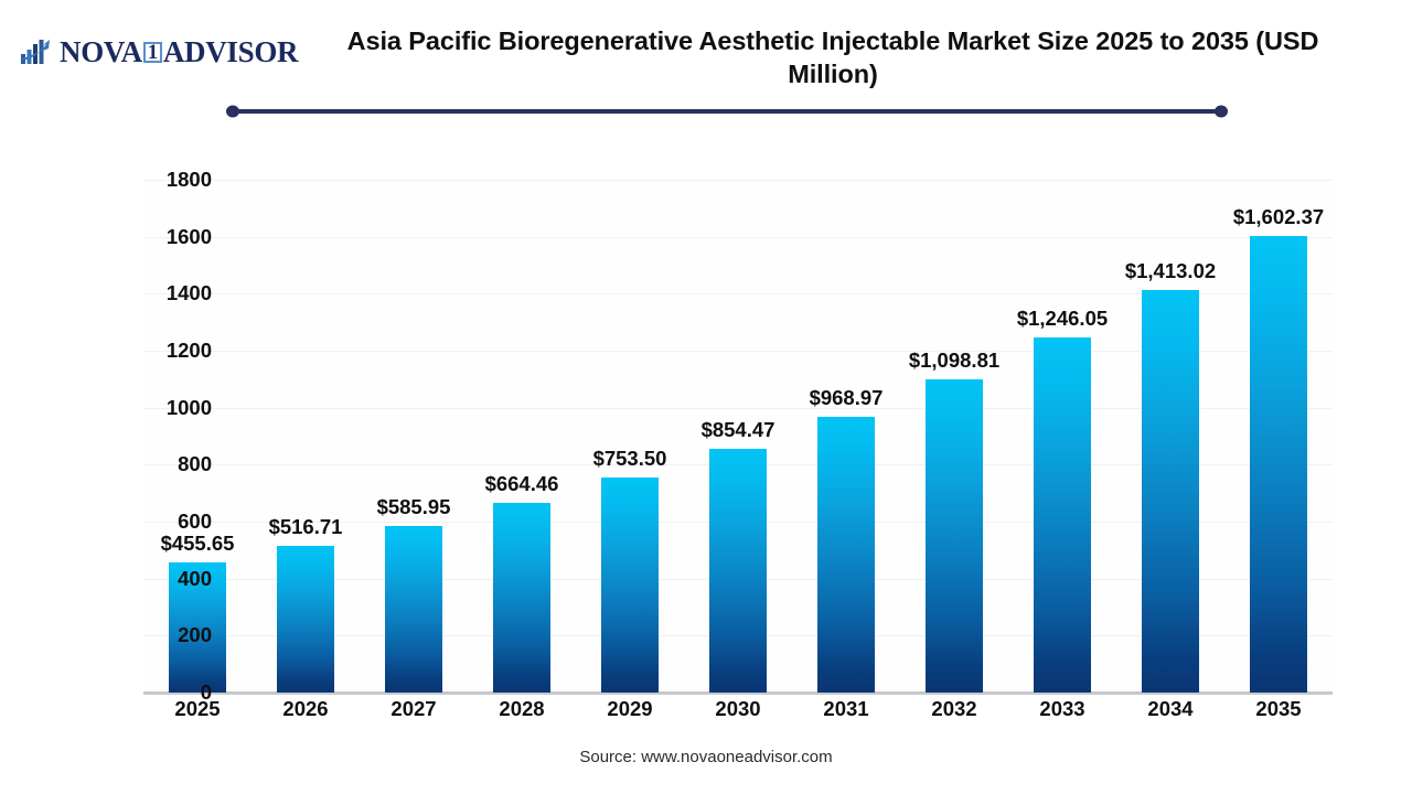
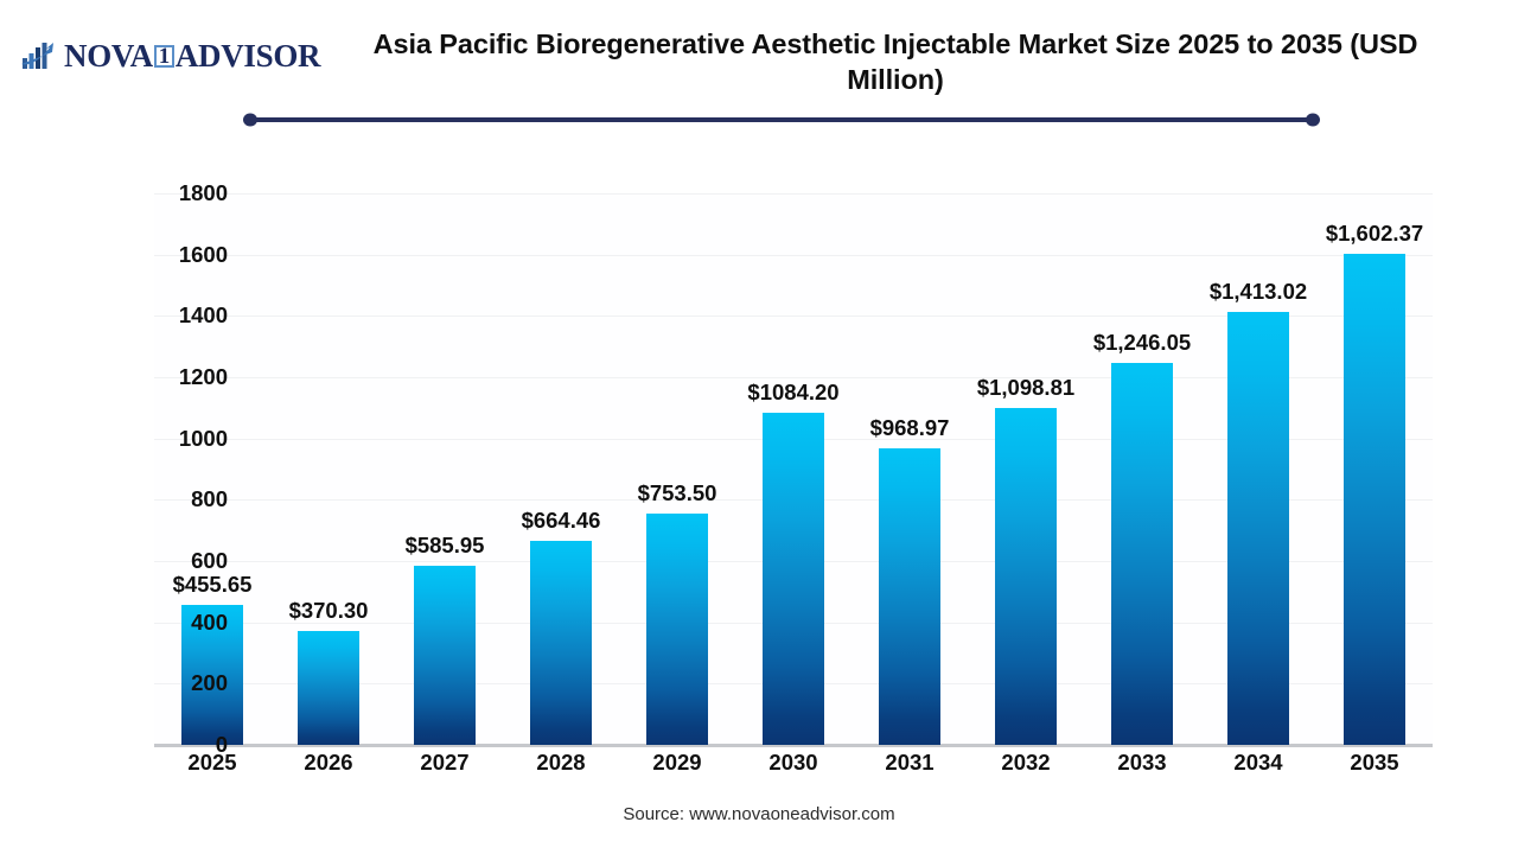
2026: $516.71 -> $370.30
2030: $854.47 -> $1084.20
